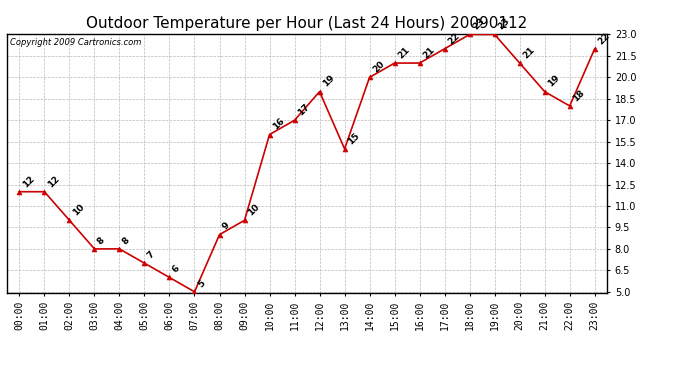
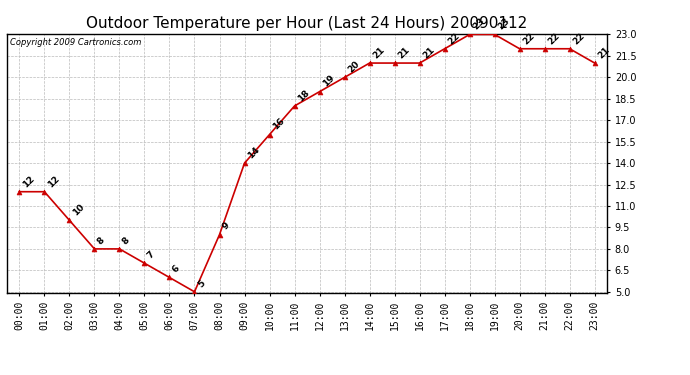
09:00: 10 -> 14
11:00: 17 -> 18
13:00: 15 -> 20
14:00: 20 -> 21
20:00: 21 -> 22
21:00: 19 -> 22
22:00: 18 -> 22
23:00: 22 -> 21
